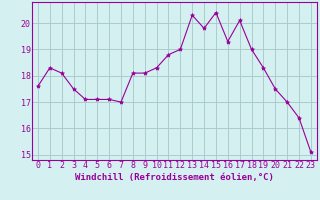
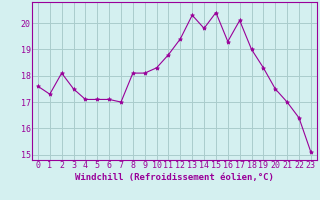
1: 18.3 -> 17.3
12: 19.0 -> 19.4
